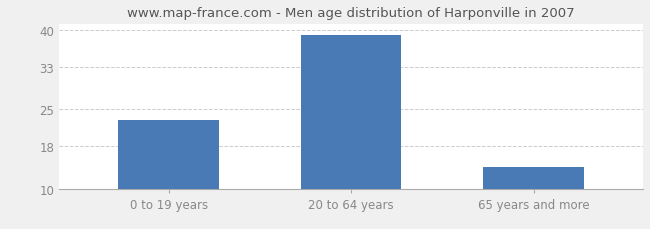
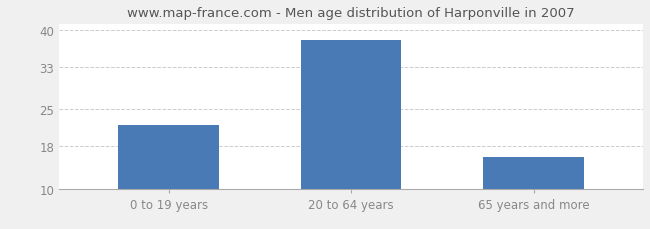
0 to 19 years: 23 -> 22
20 to 64 years: 39 -> 38
65 years and more: 14 -> 16
